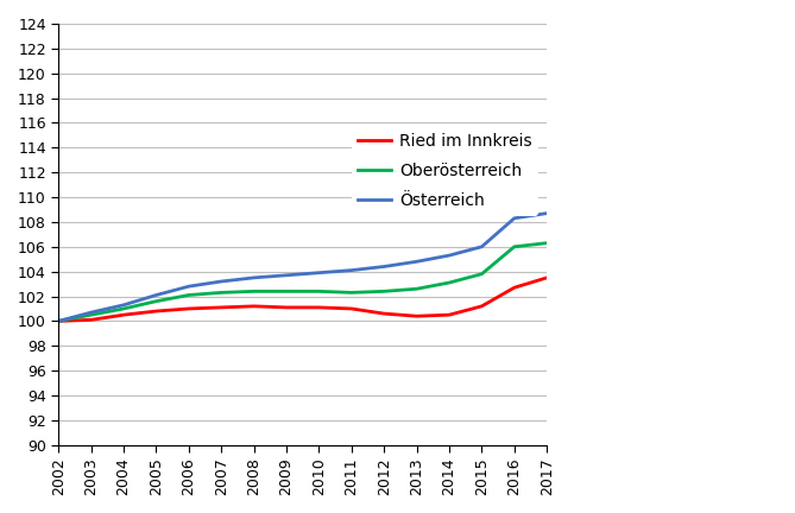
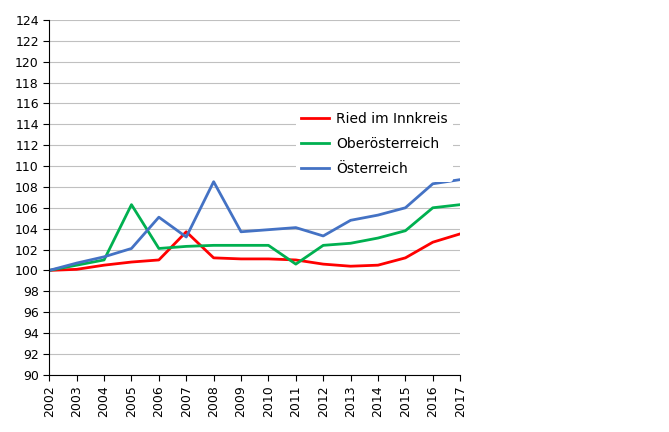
Oberösterreich/2005: 101.6 -> 106.3
Österreich/2006: 102.8 -> 105.1
Ried im Innkreis/2007: 101.1 -> 103.7
Österreich/2008: 103.5 -> 108.5
Oberösterreich/2011: 102.3 -> 100.6
Österreich/2012: 104.4 -> 103.3
